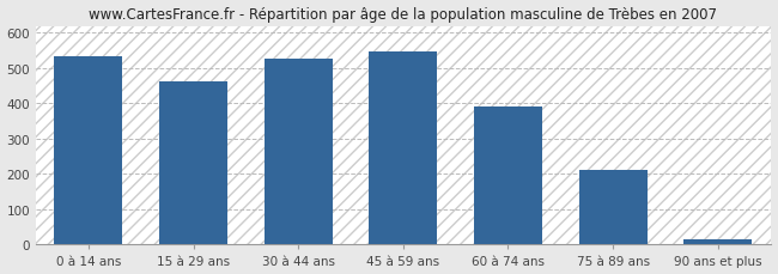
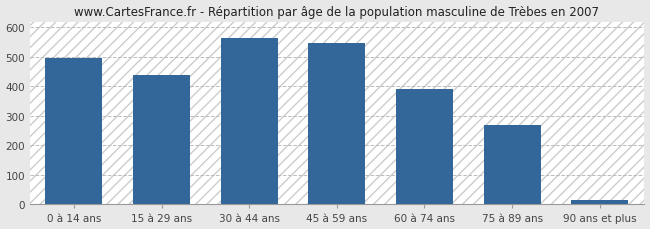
0 à 14 ans: 533 -> 495
15 à 29 ans: 462 -> 440
30 à 44 ans: 527 -> 565
75 à 89 ans: 213 -> 270
